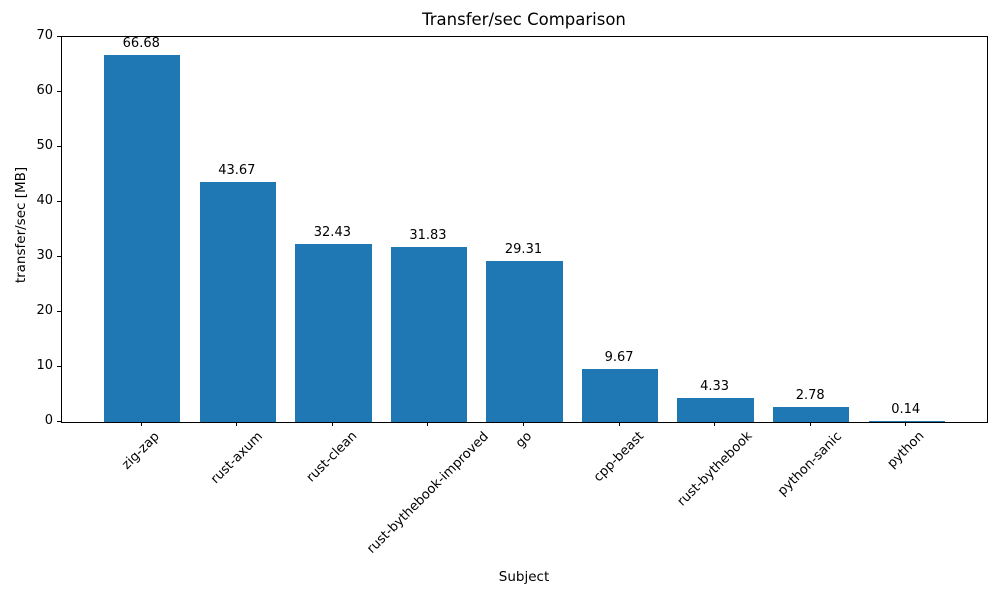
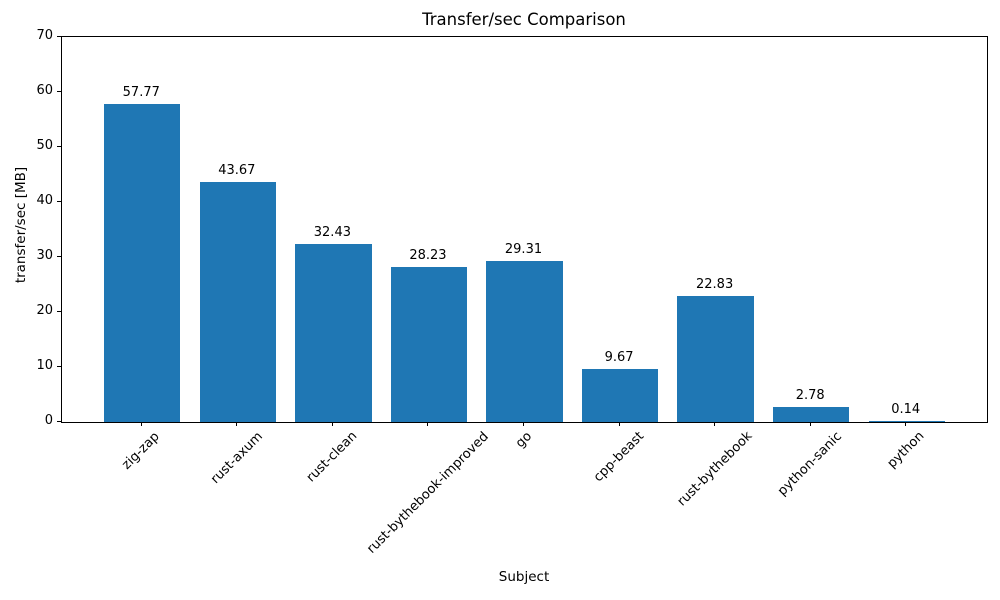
zig-zap: 66.68 -> 57.77
rust-bythebook-improved: 31.83 -> 28.23
rust-bythebook: 4.33 -> 22.83
